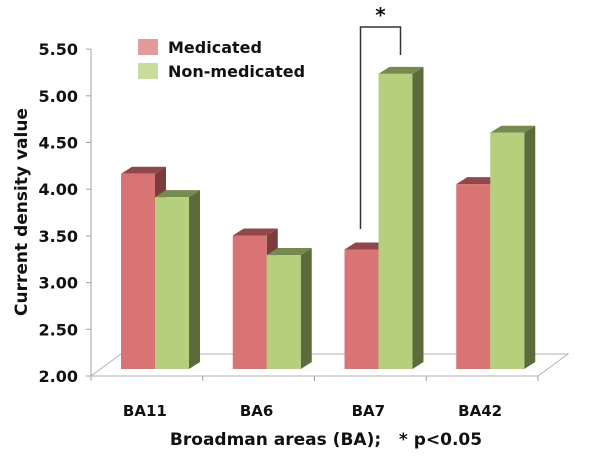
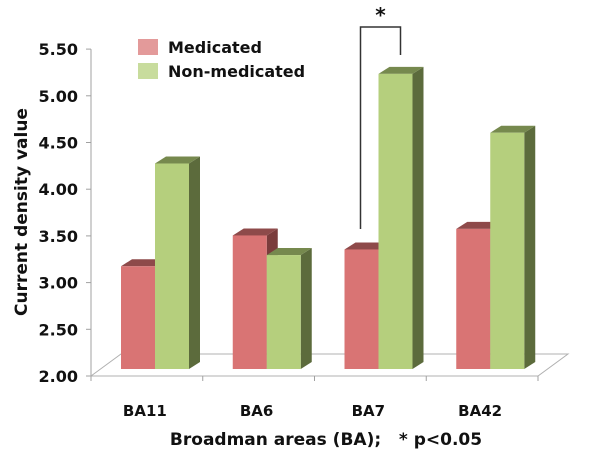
Medicated/BA11: 4.1 -> 3.1
Non-medicated/BA11: 3.8 -> 4.2
Medicated/BA42: 4.0 -> 3.5
